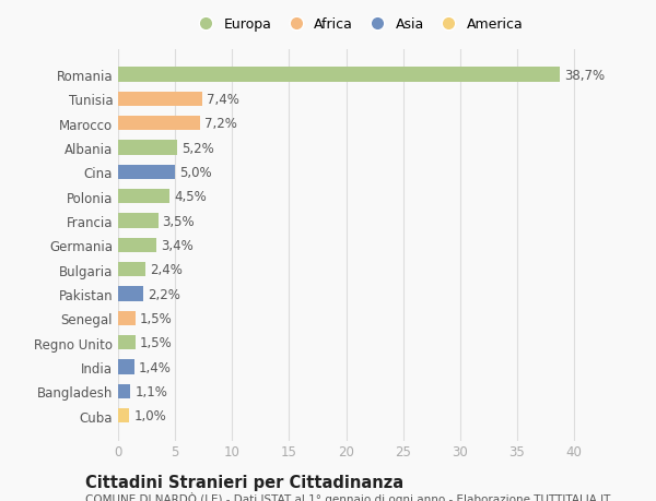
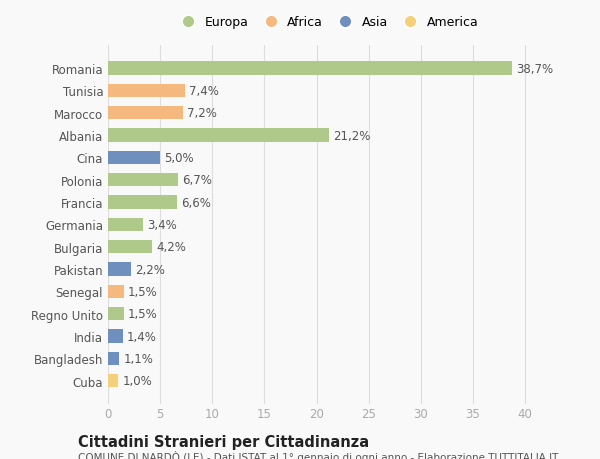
Albania: 5,2% -> 21,2%
Polonia: 4,5% -> 6,7%
Francia: 3,5% -> 6,6%
Bulgaria: 2,4% -> 4,2%
